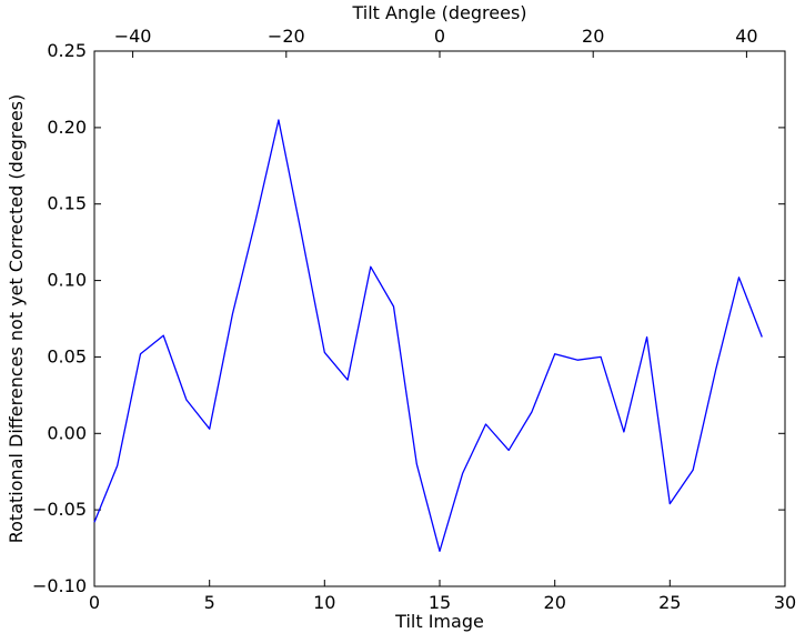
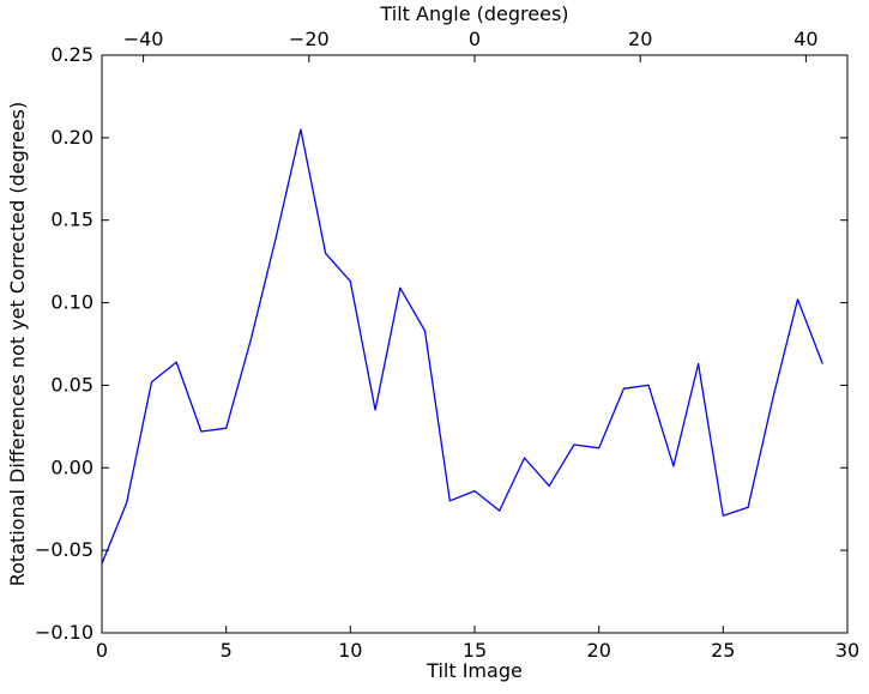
5: 0.003 -> 0.024
10: 0.053 -> 0.113
15: -0.077 -> -0.014
20: 0.052 -> 0.012
25: -0.046 -> -0.029
